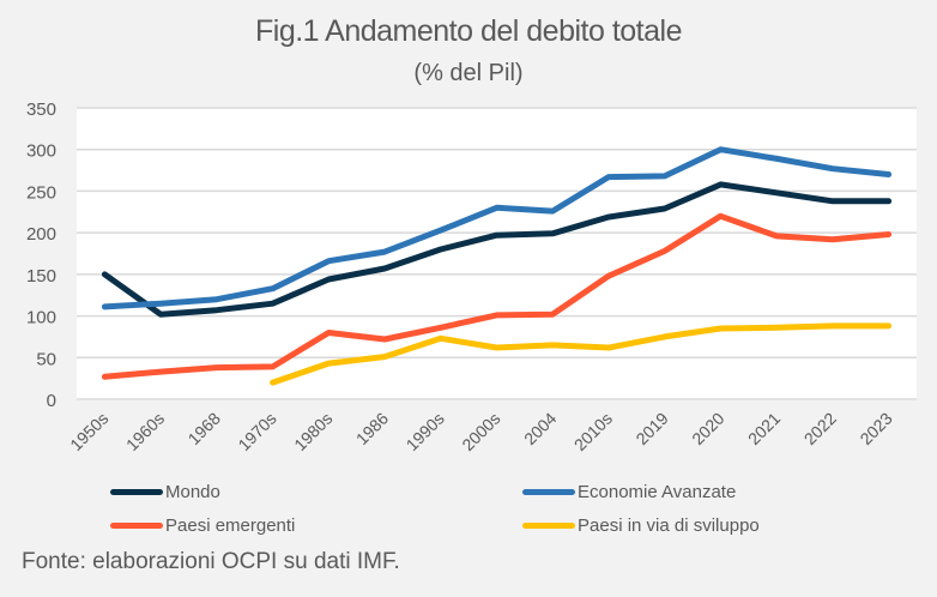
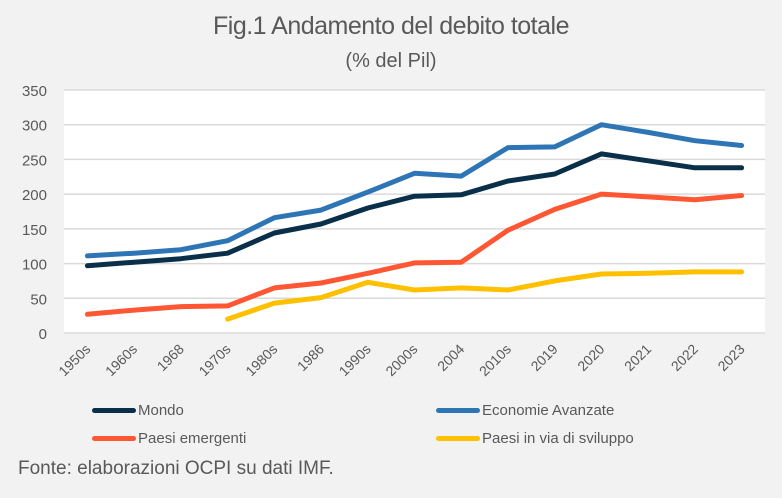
Mondo/1950s: 150 -> 100
Paesi emergenti/1980s: 80 -> 60
Paesi emergenti/2020: 220 -> 200
